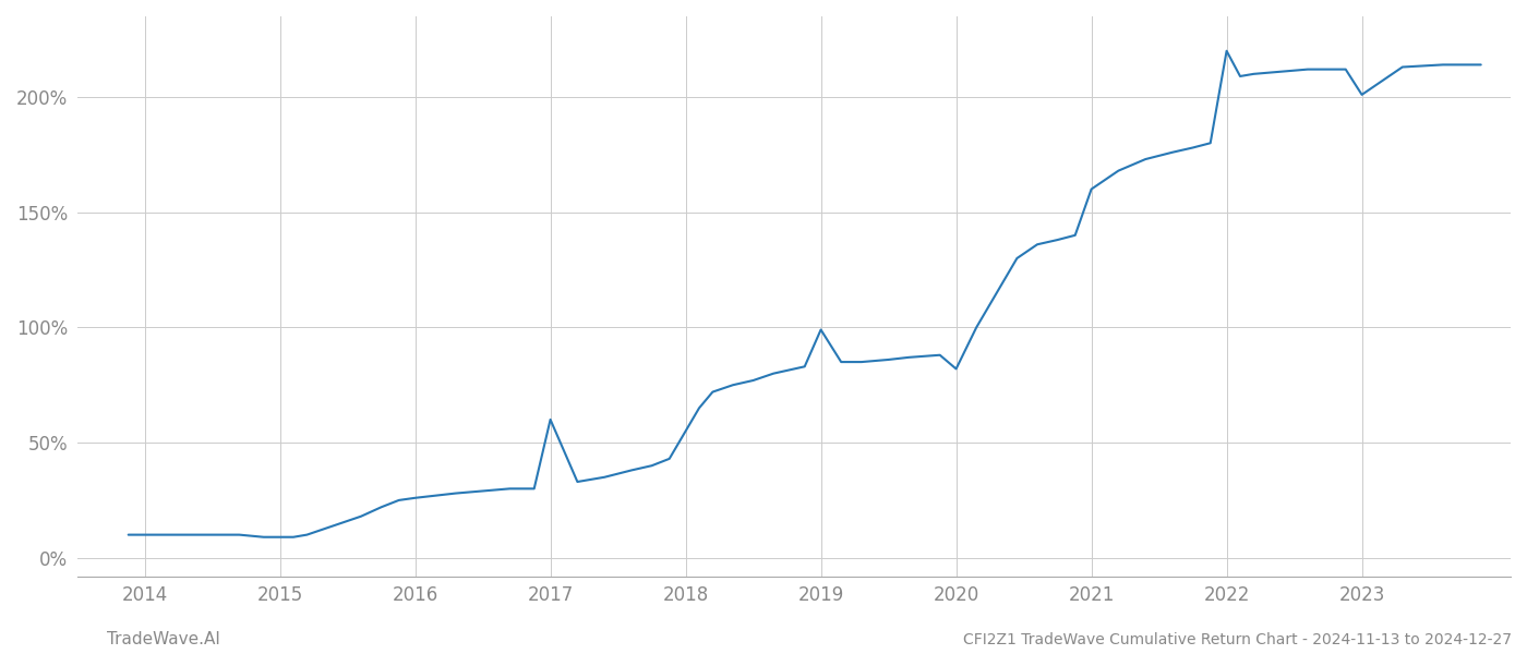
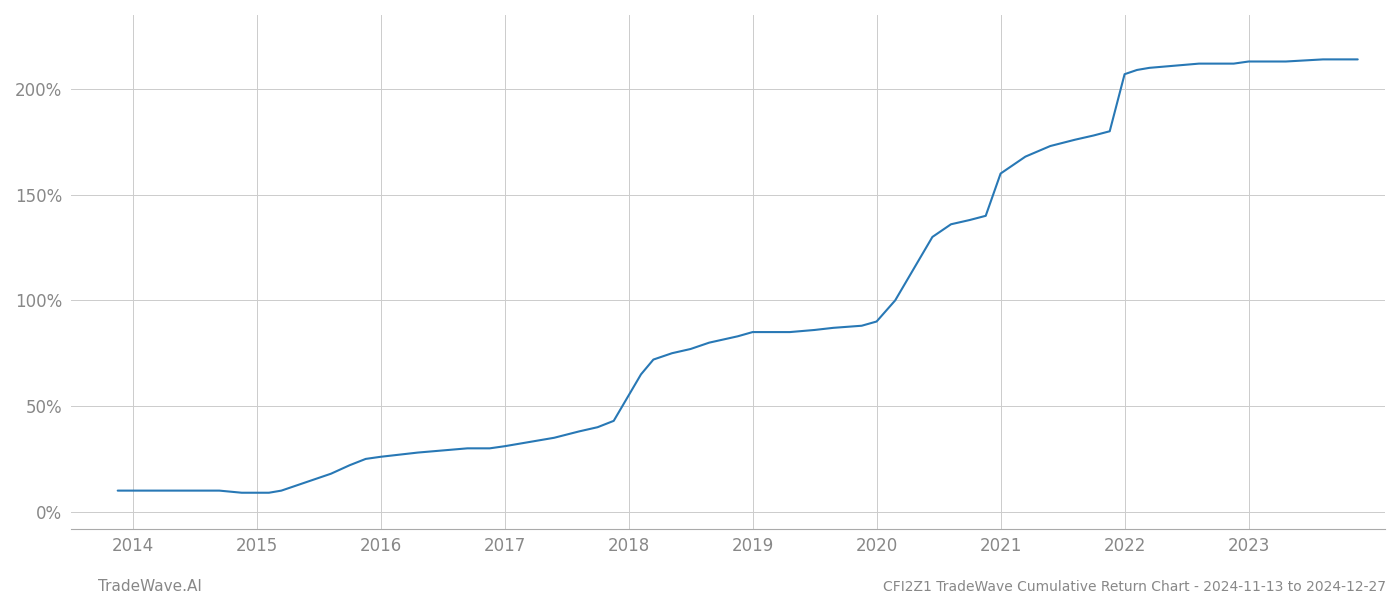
2017: 60% -> 31%
2019: 99% -> 85%
2020: 82% -> 90%
2022: 220% -> 207%
2023: 201% -> 213%
